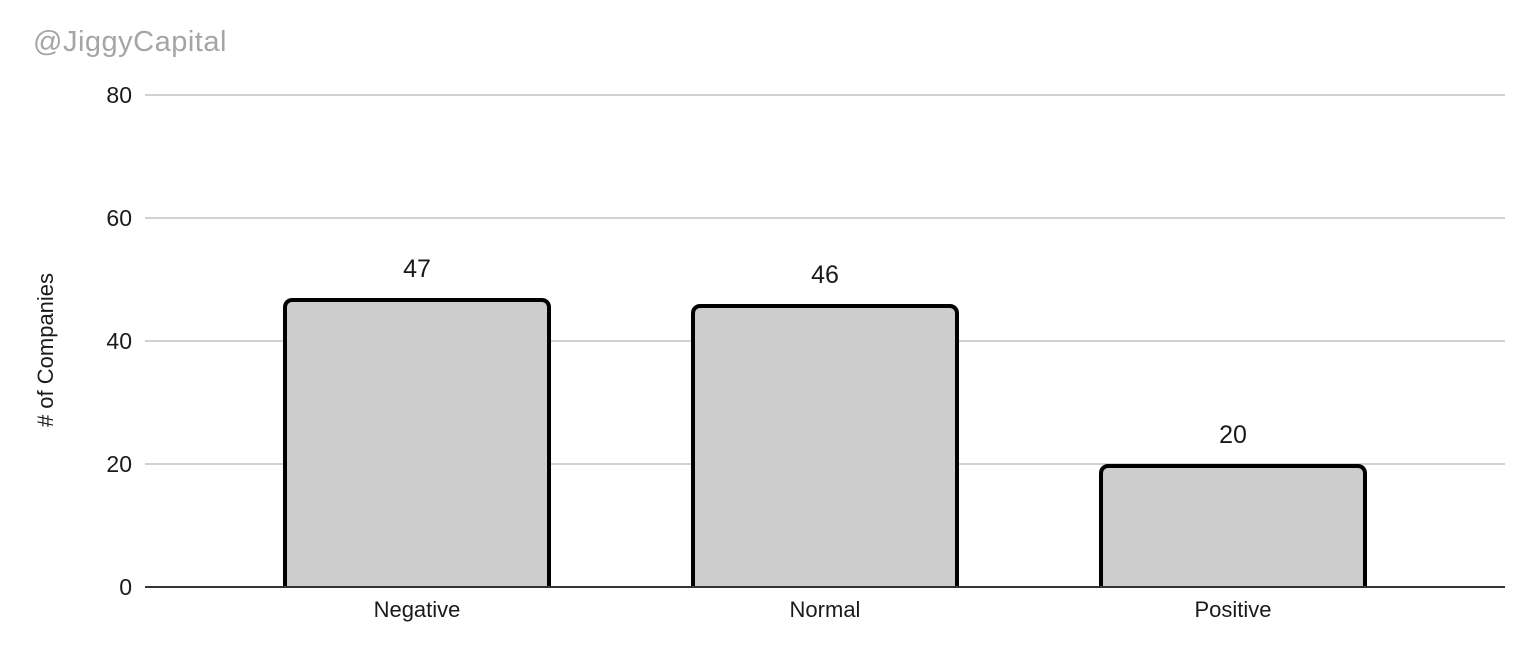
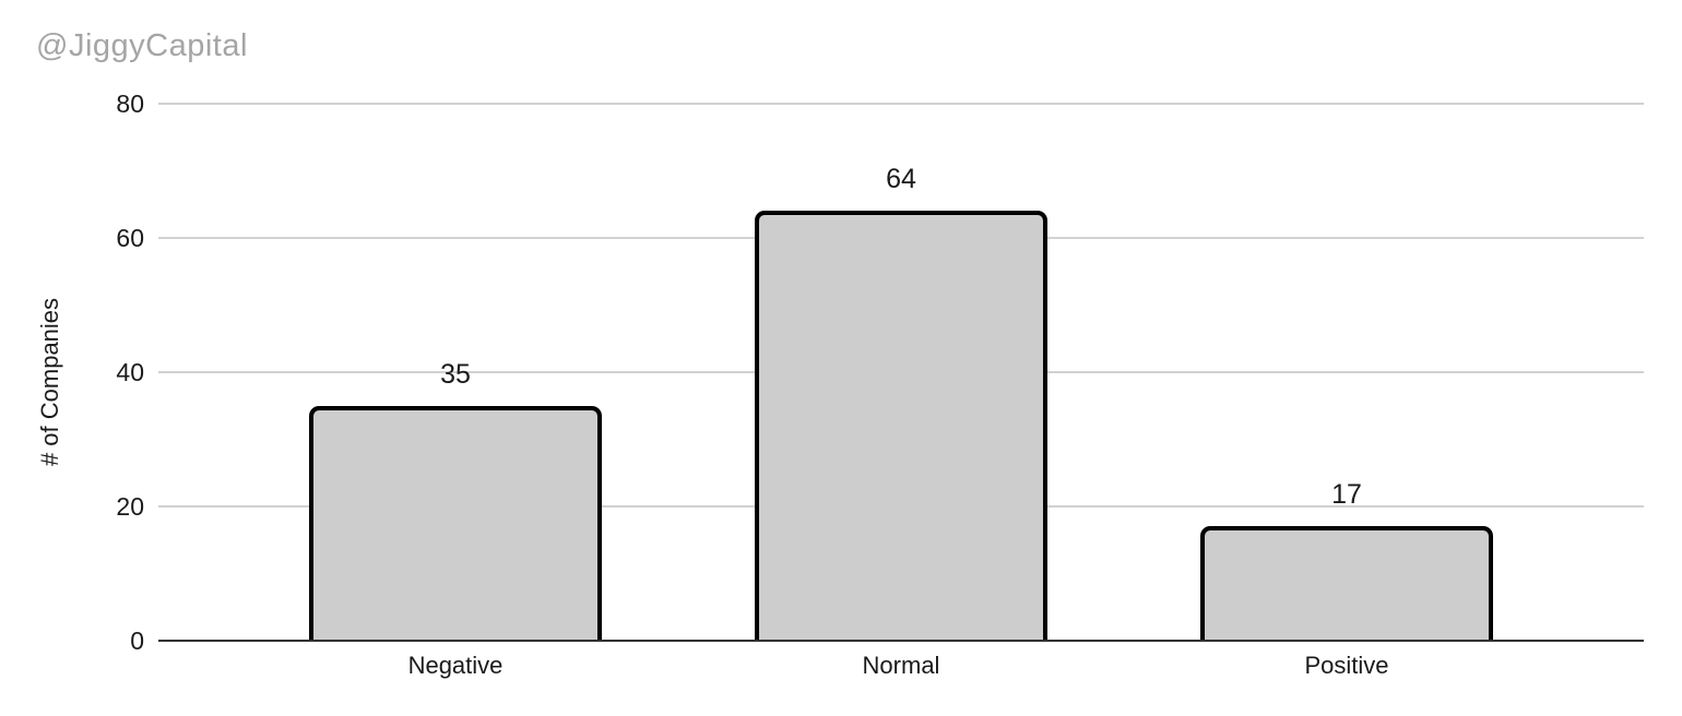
Negative: 47 -> 35
Normal: 46 -> 64
Positive: 20 -> 17
